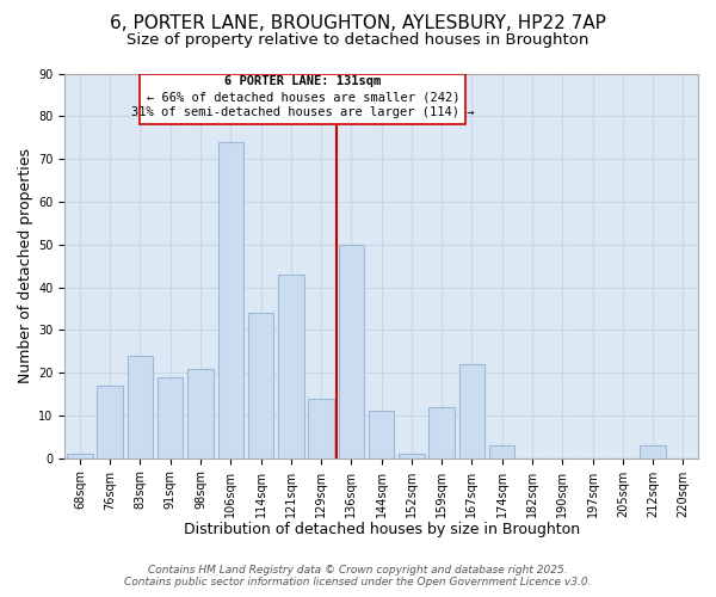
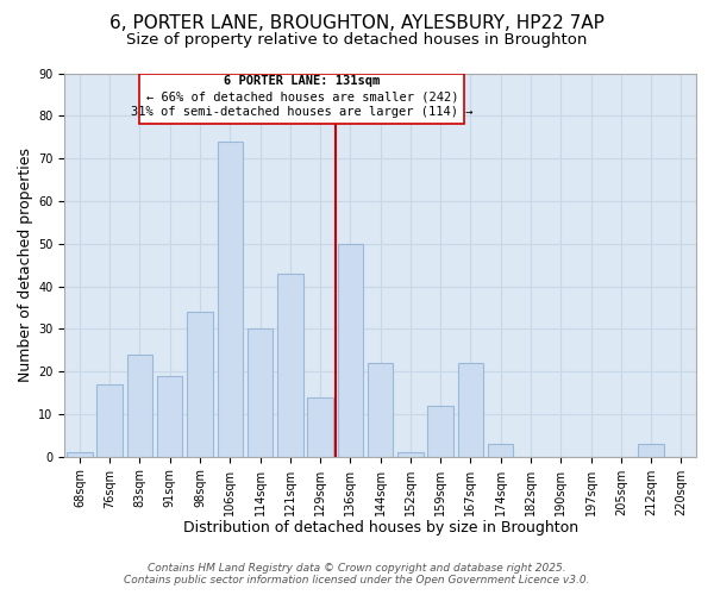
98sqm: 21 -> 34
114sqm: 34 -> 30
144sqm: 11 -> 22
